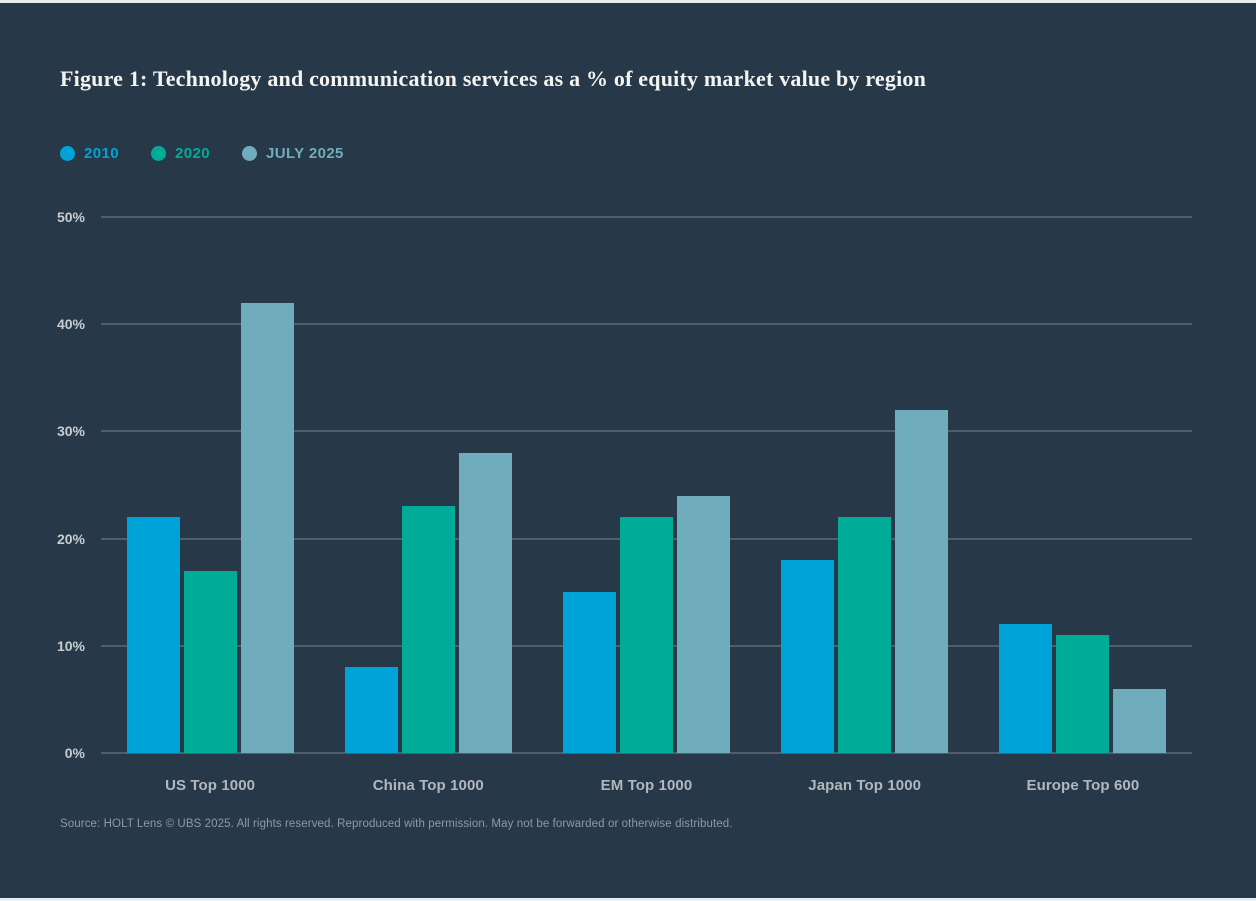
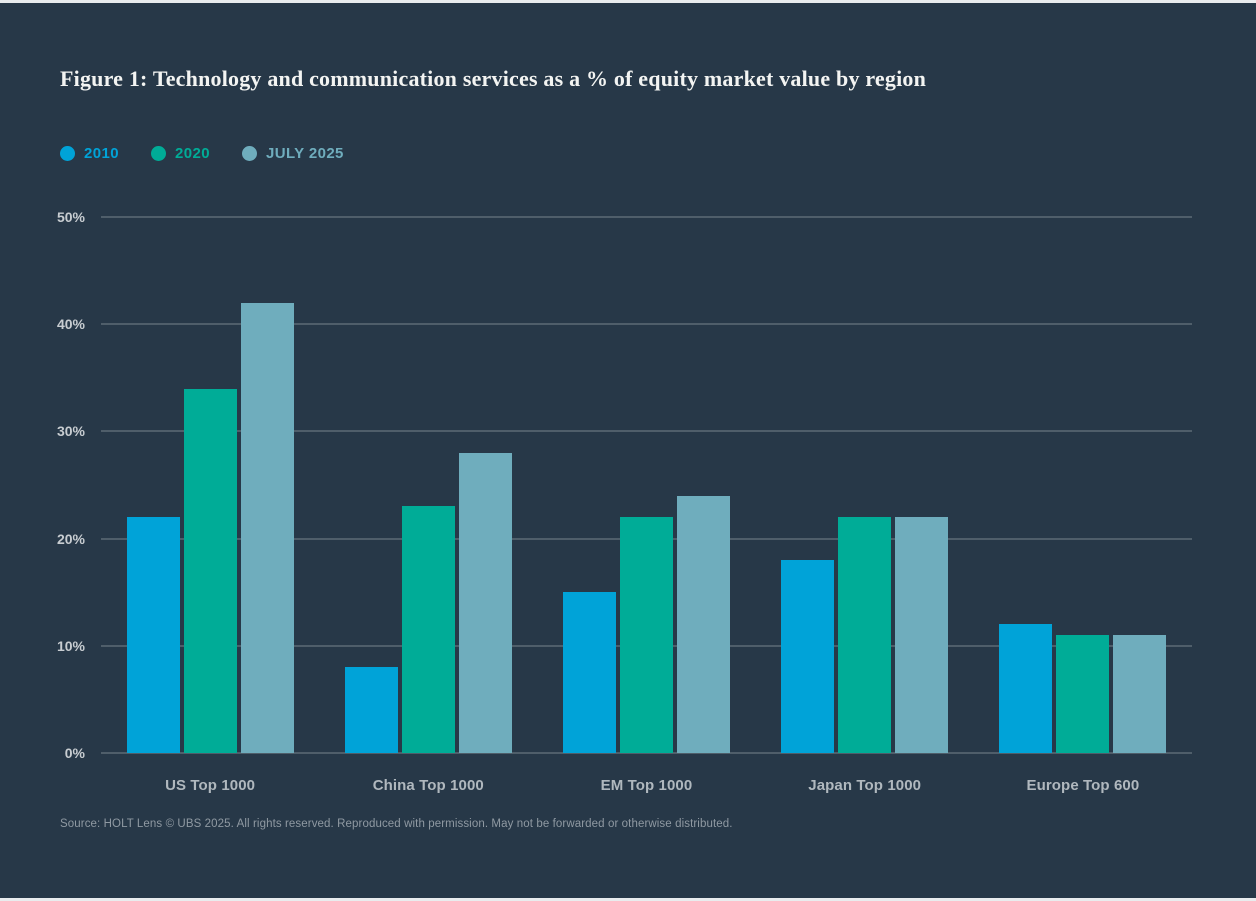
2020/US Top 1000: 17% -> 34%
JULY 2025/Japan Top 1000: 32% -> 22%
JULY 2025/Europe Top 600: 6% -> 11%
